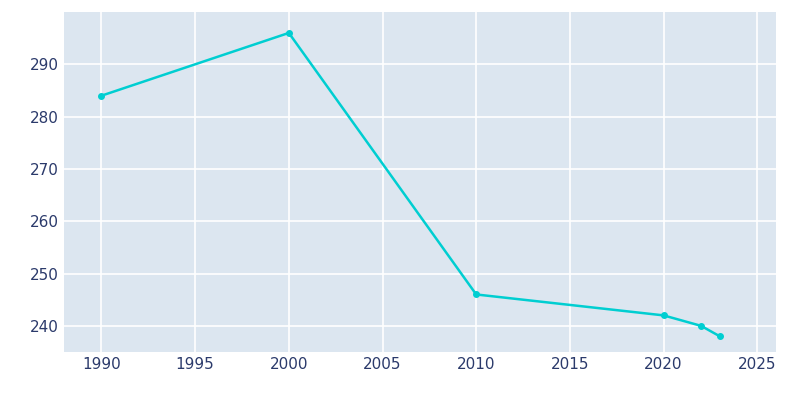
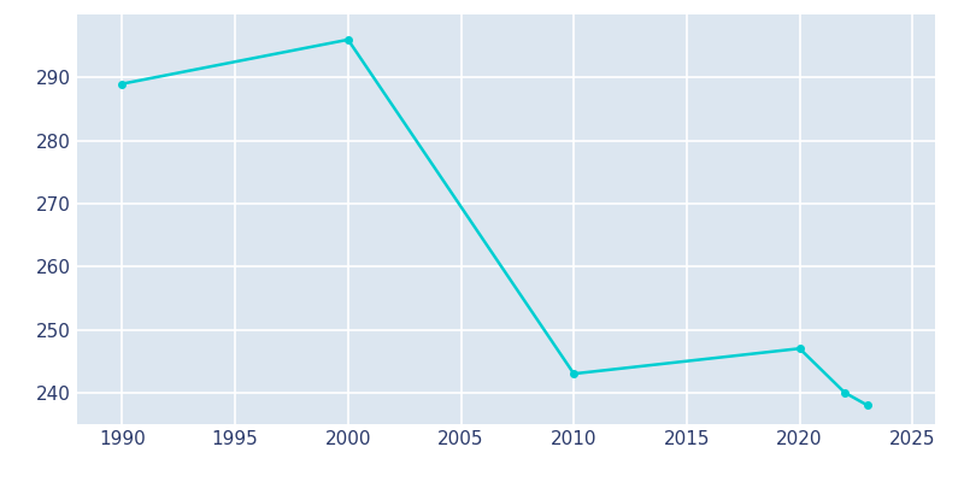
1990: 284 -> 289
2010: 246 -> 243
2020: 242 -> 247
